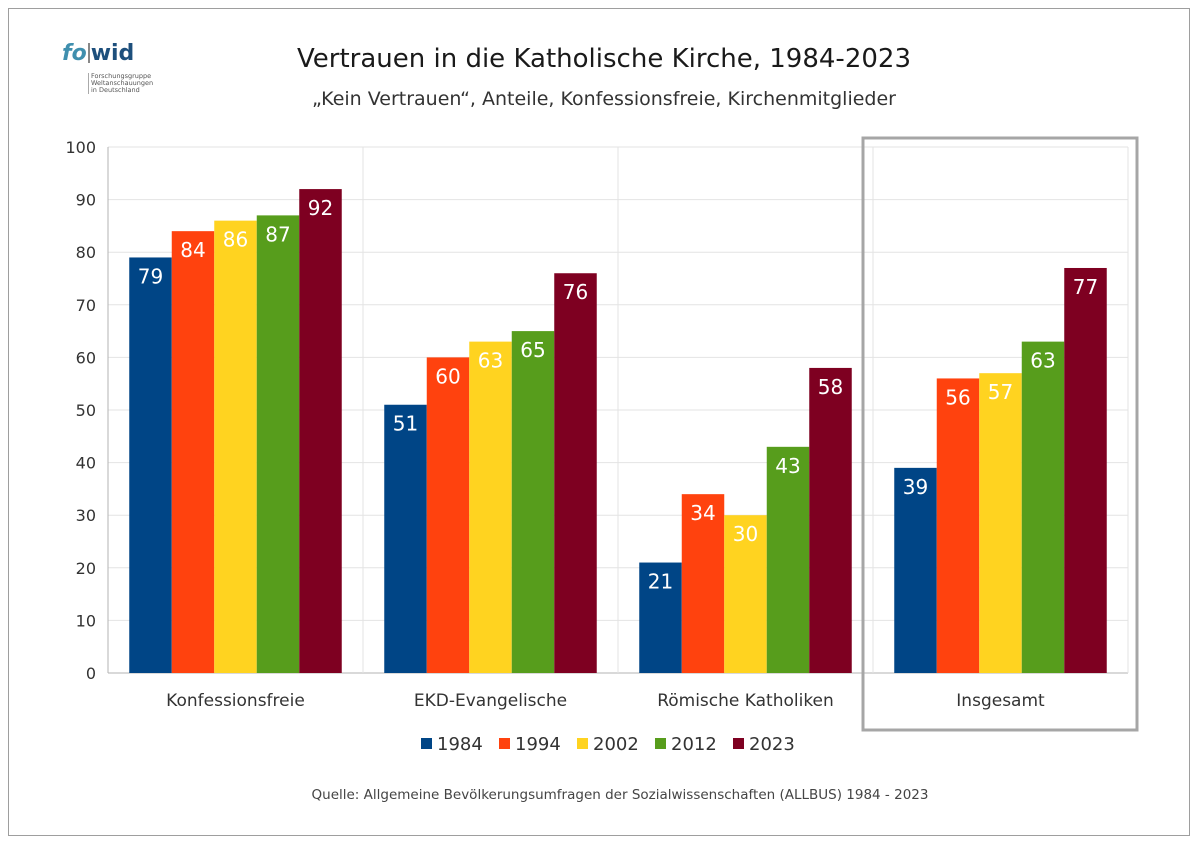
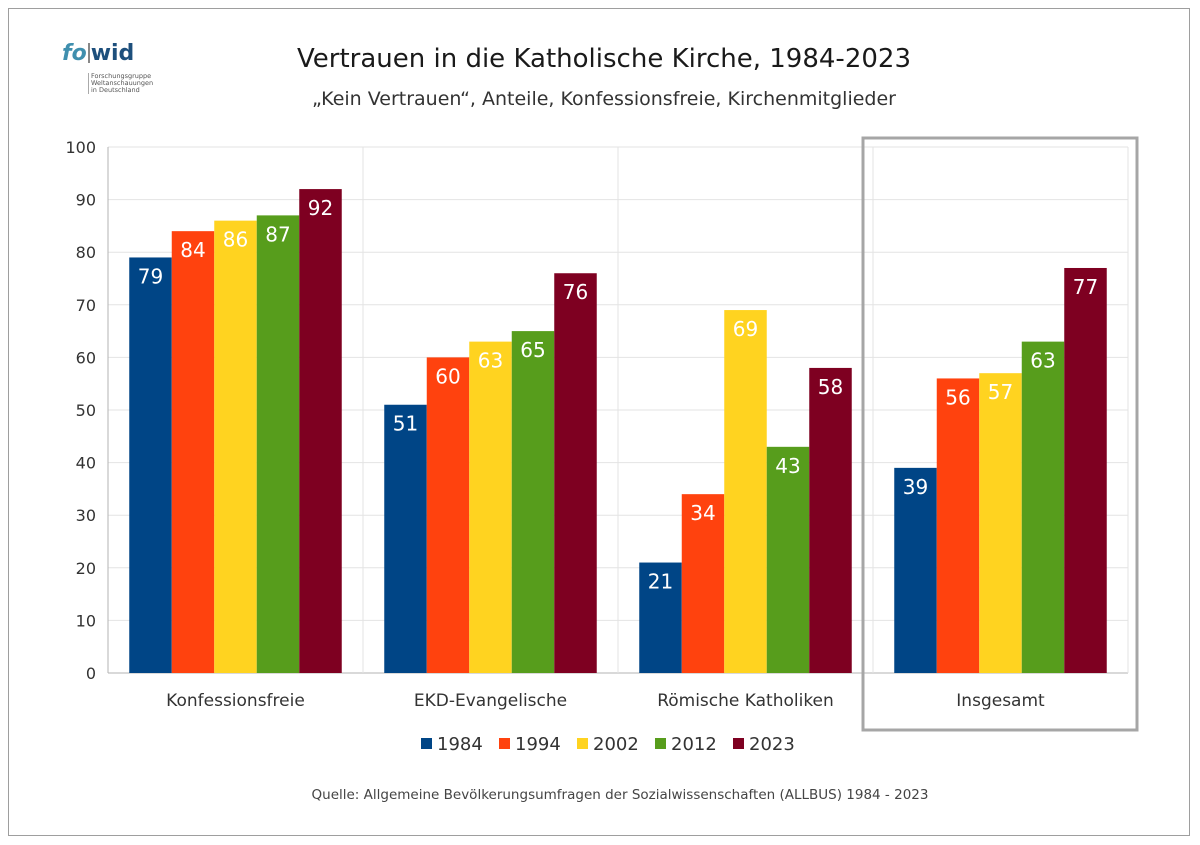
2002/Römische Katholiken: 30 -> 69
